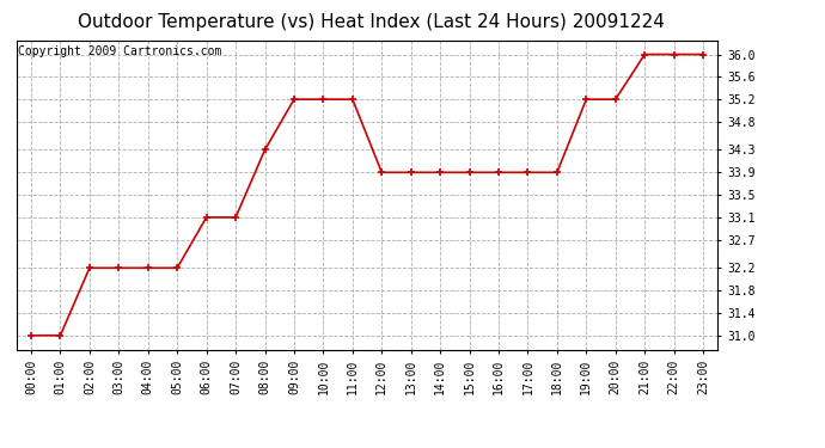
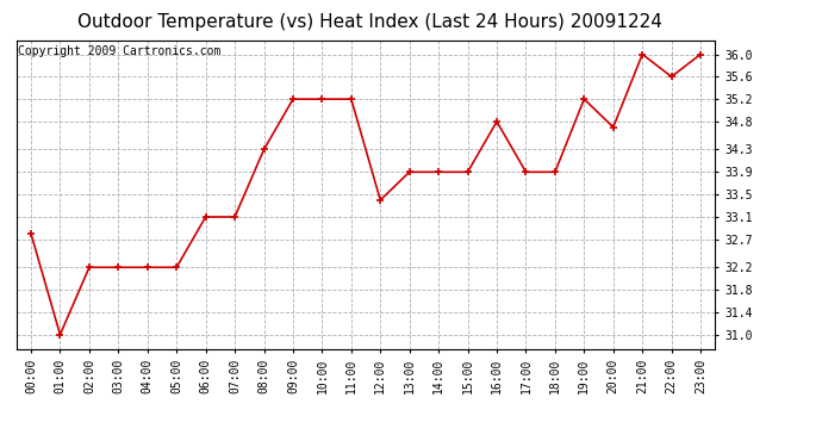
00:00: 31.0 -> 32.8
12:00: 33.9 -> 33.4
16:00: 33.9 -> 34.8
20:00: 35.2 -> 34.7
22:00: 36.0 -> 35.6
